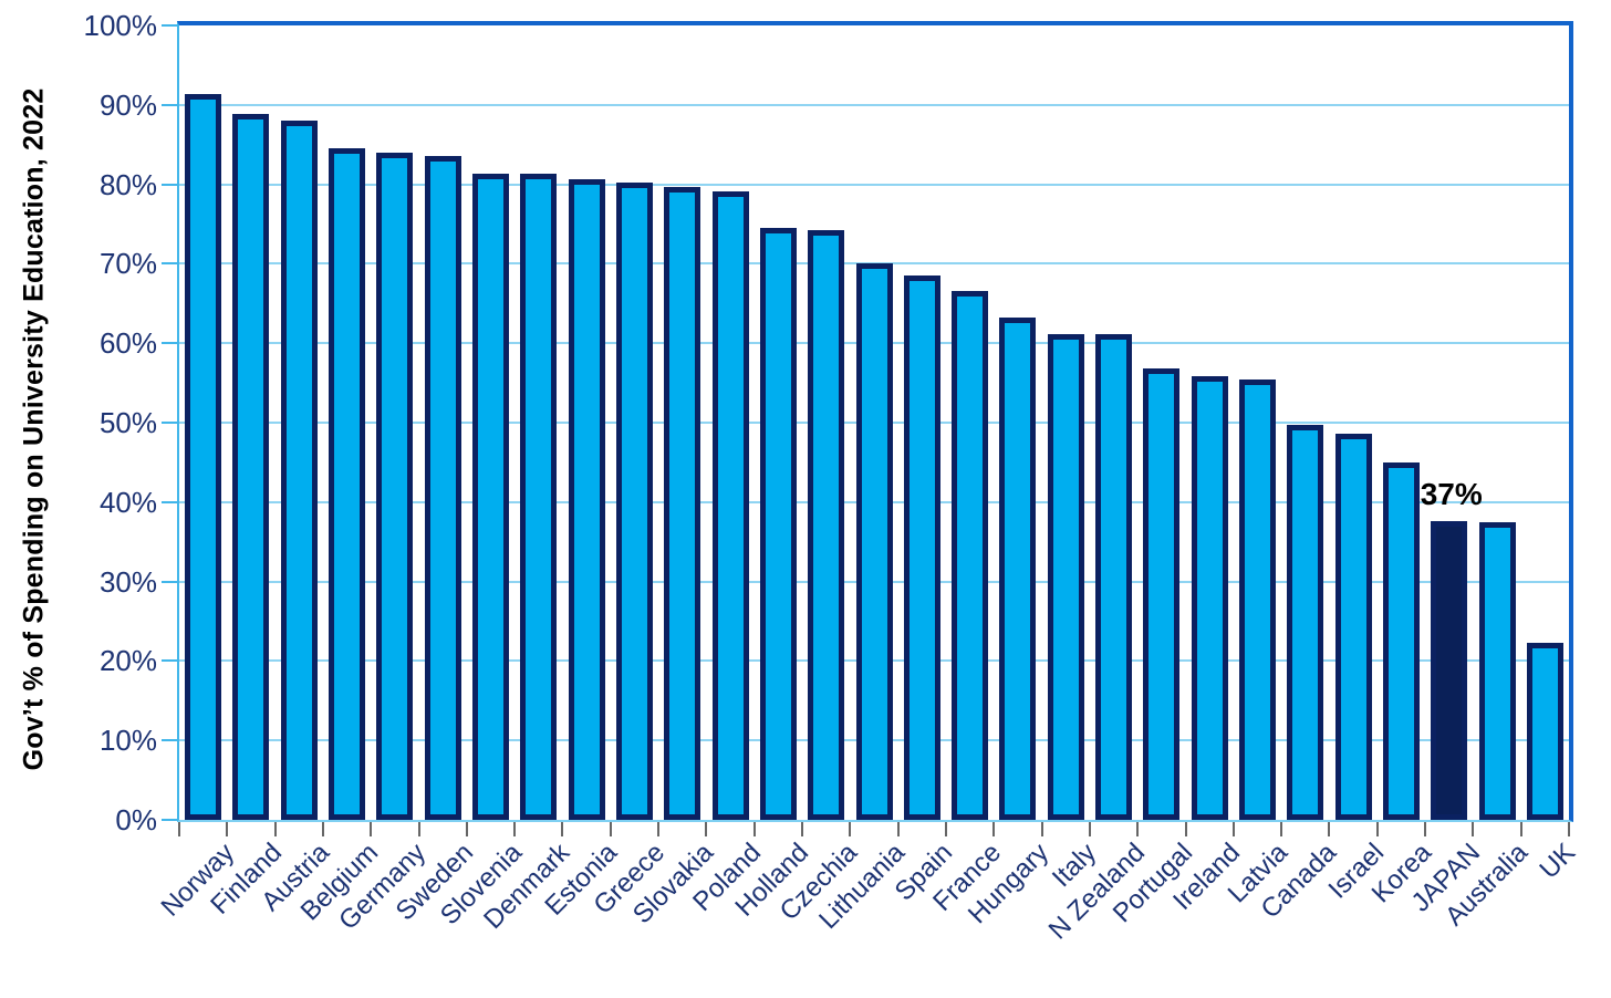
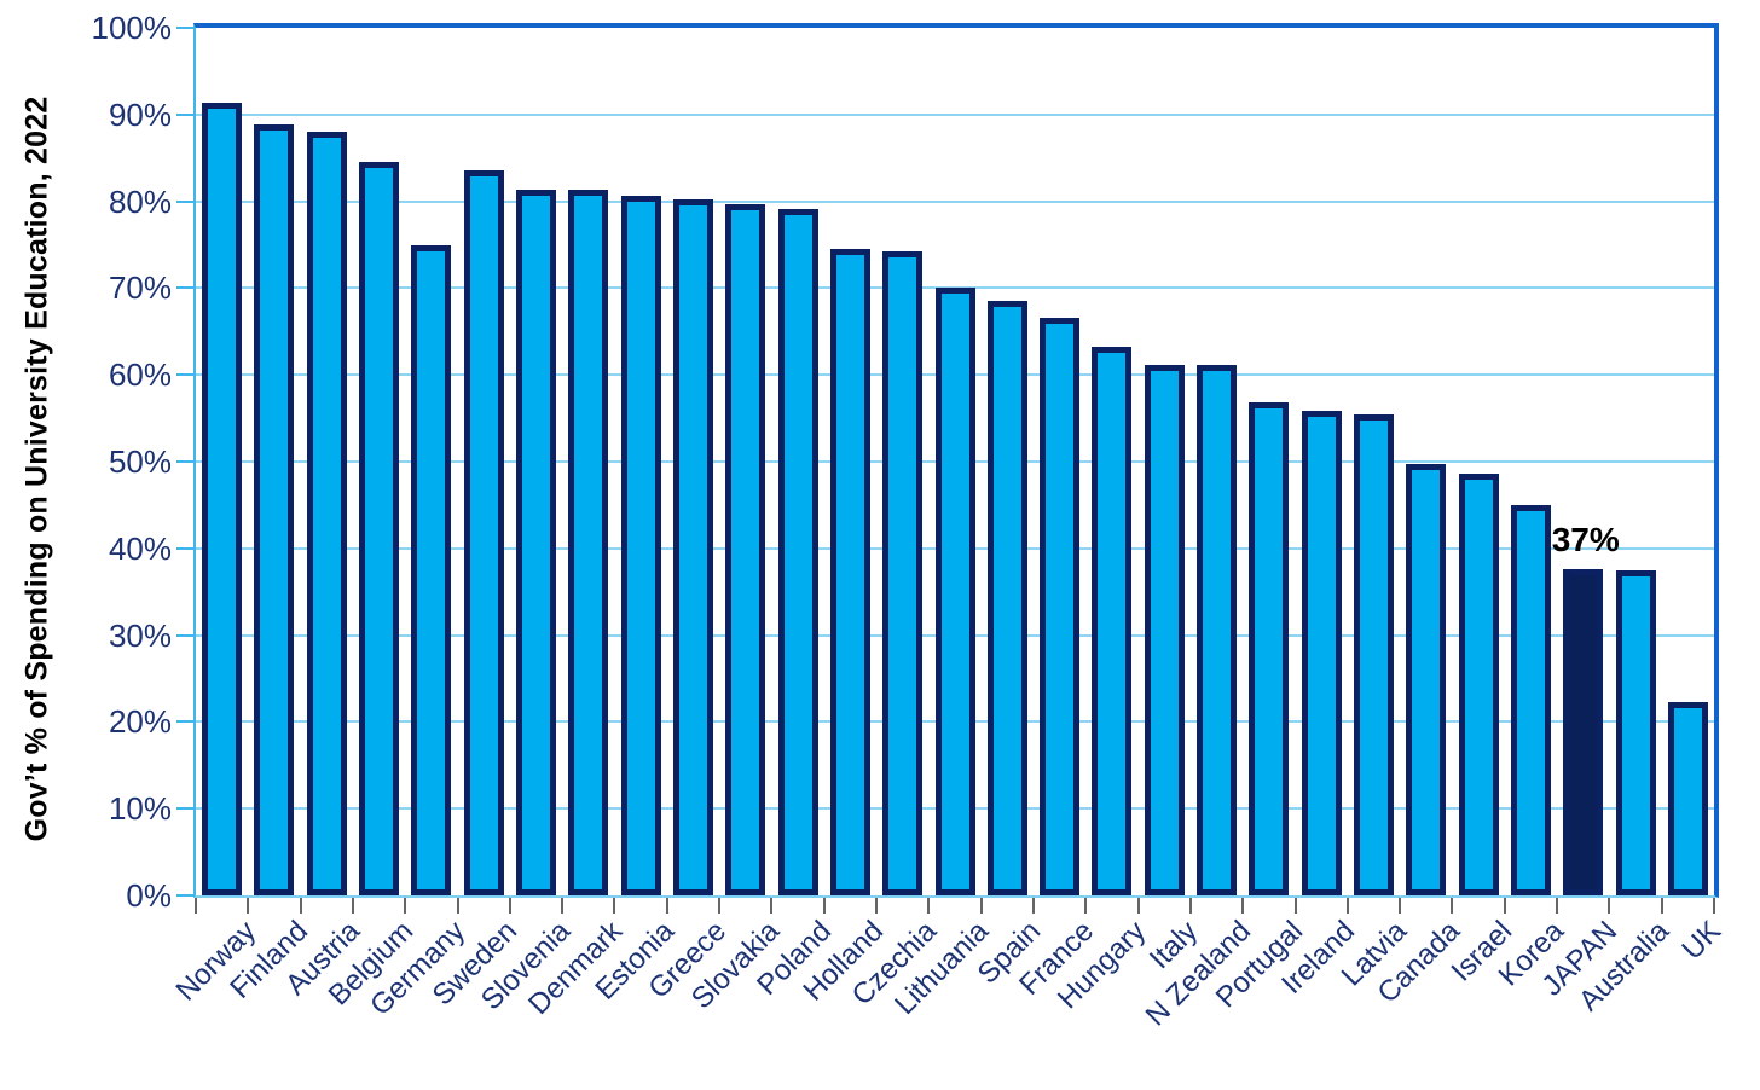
Germany: 84% -> 75%
